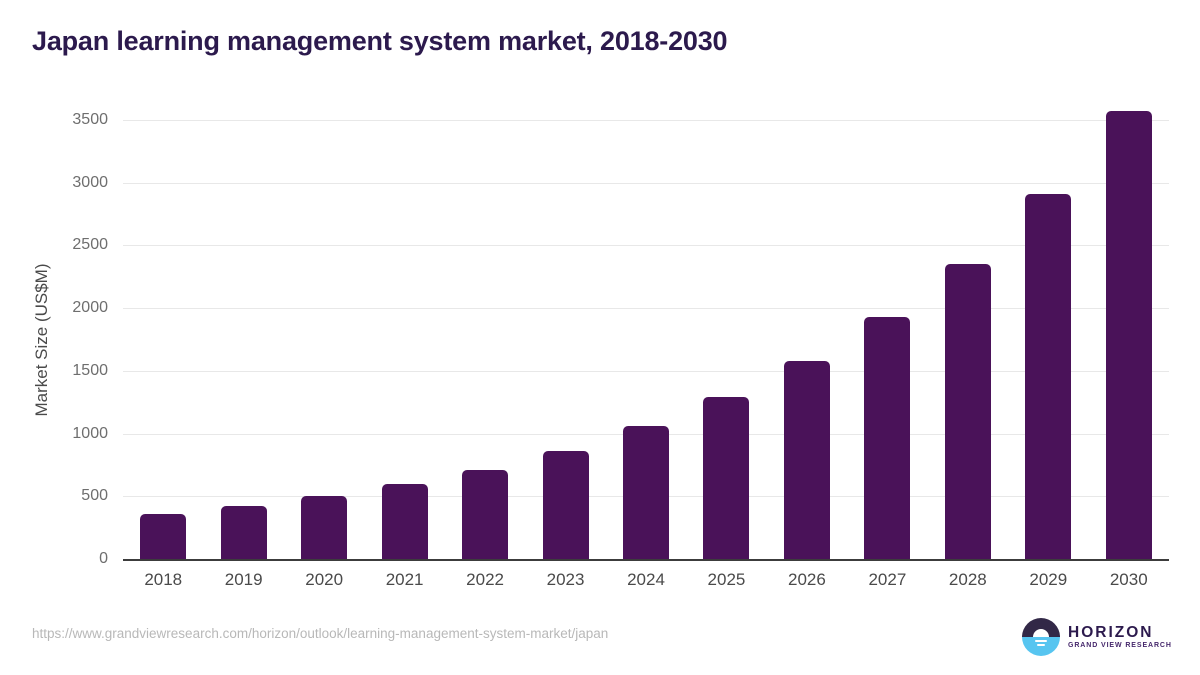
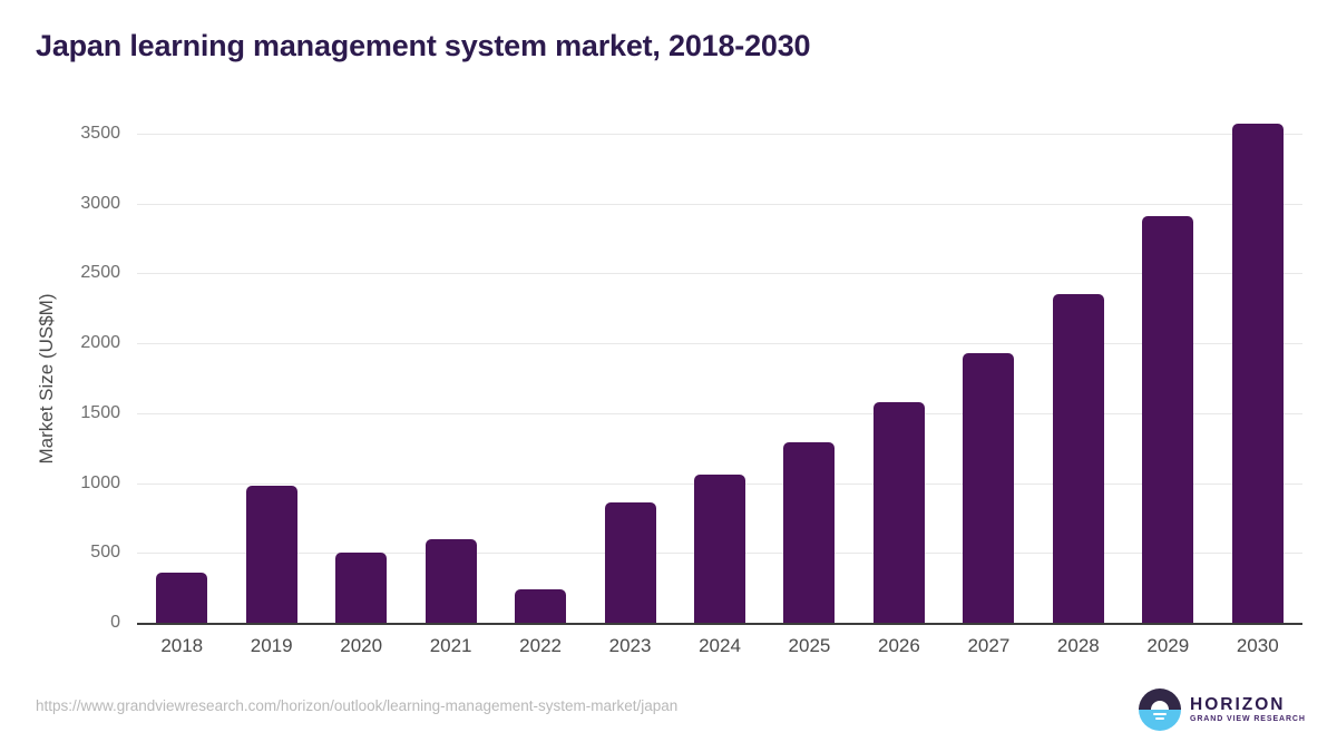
2019: 420 -> 980
2022: 710 -> 240
